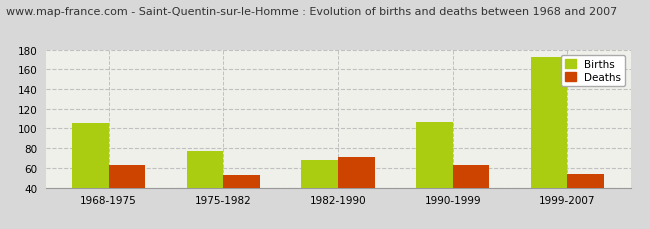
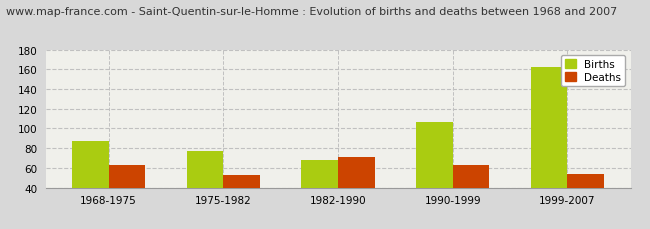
Births/1968-1975: 106 -> 87
Births/1999-2007: 172 -> 162
